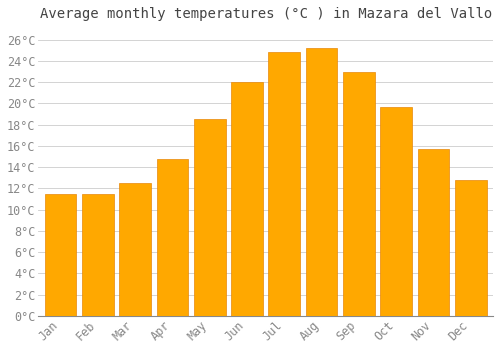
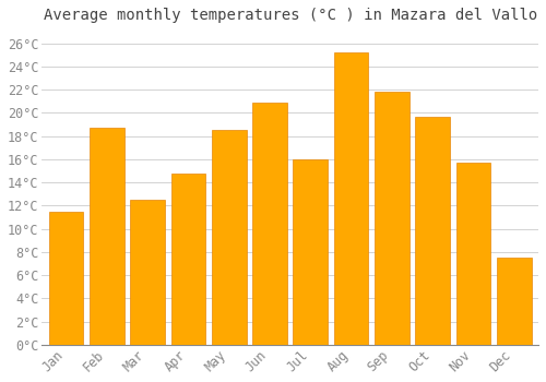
Feb: 11.5°C -> 18.7°C
Jun: 22.0°C -> 20.9°C
Jul: 24.8°C -> 16.0°C
Sep: 23.0°C -> 21.8°C
Dec: 12.8°C -> 7.5°C
